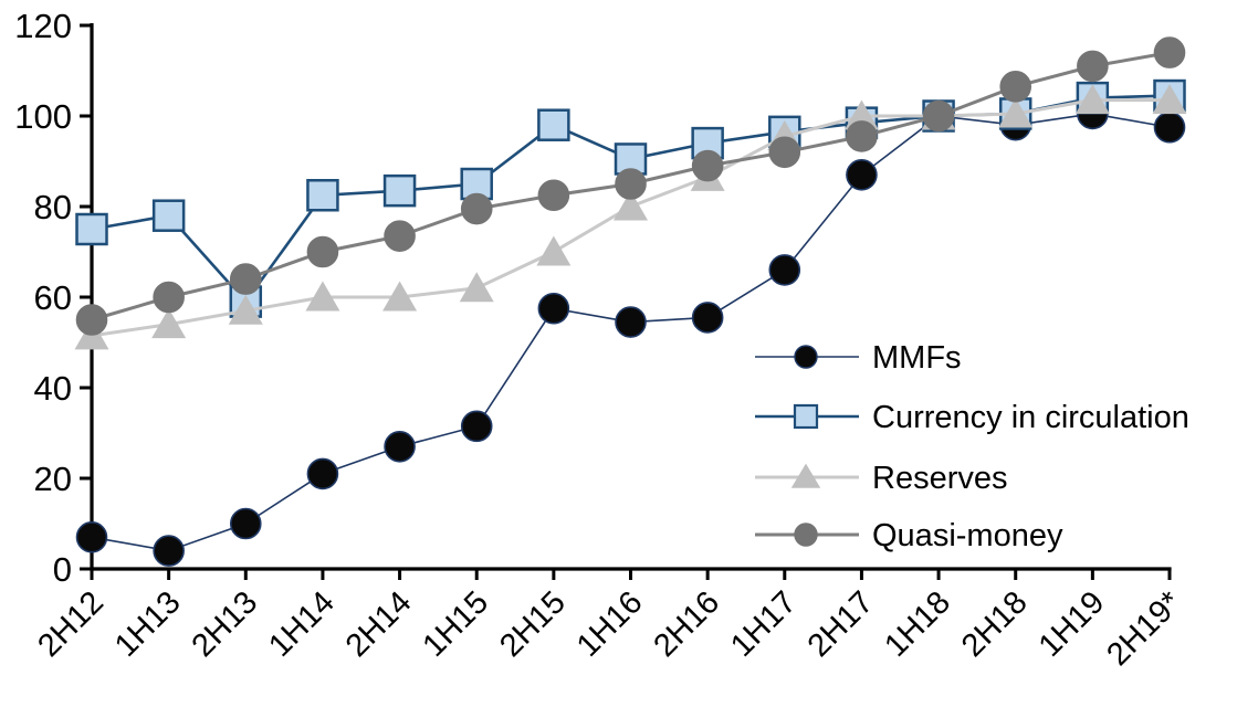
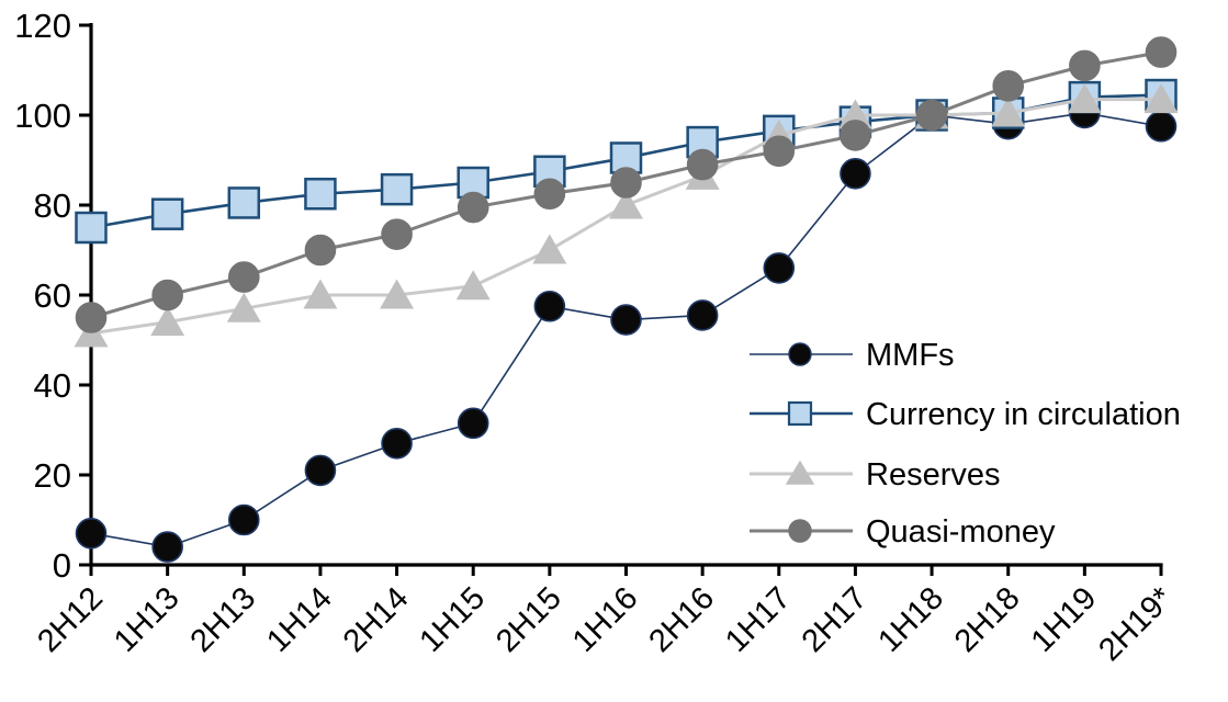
Currency in circulation/2H13: 59 -> 80
Currency in circulation/2H15: 98 -> 88
